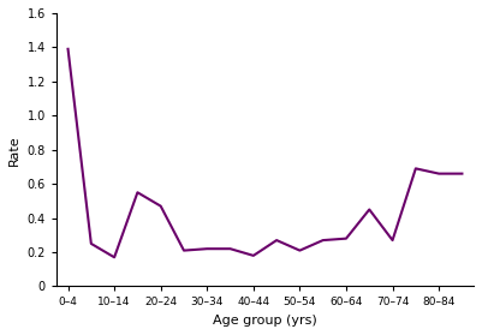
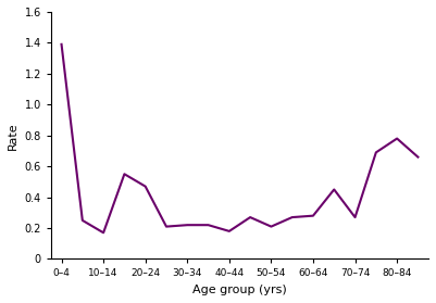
80–84: 0.66 -> 0.78
